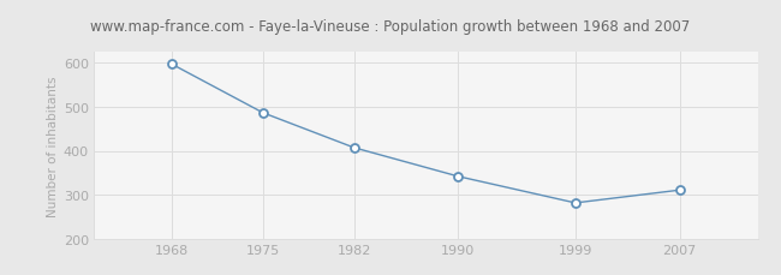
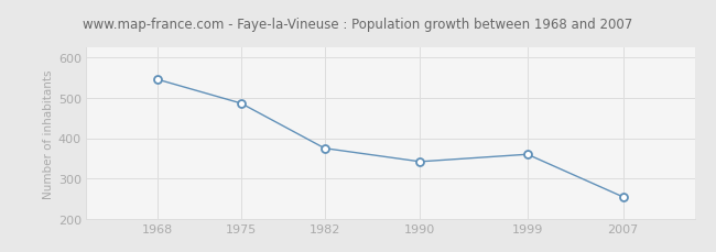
1968: 596 -> 545
1982: 407 -> 375
1999: 282 -> 360
2007: 311 -> 255
